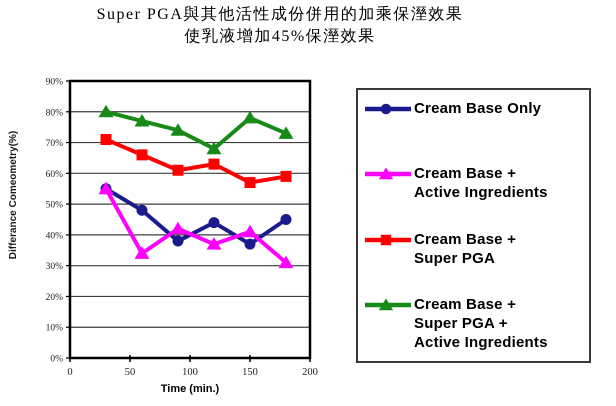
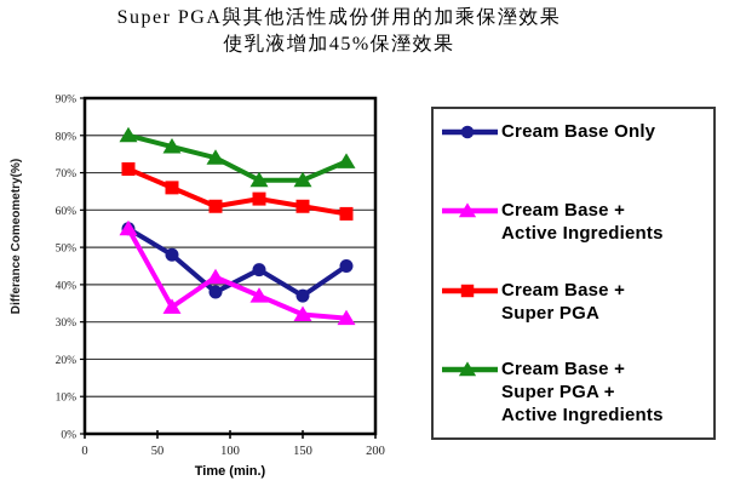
Cream Base + Active Ingredients/150: 41% -> 32%
Cream Base + Super PGA/150: 57% -> 61%
Cream Base + Super PGA + Active Ingredients/150: 78% -> 68%
